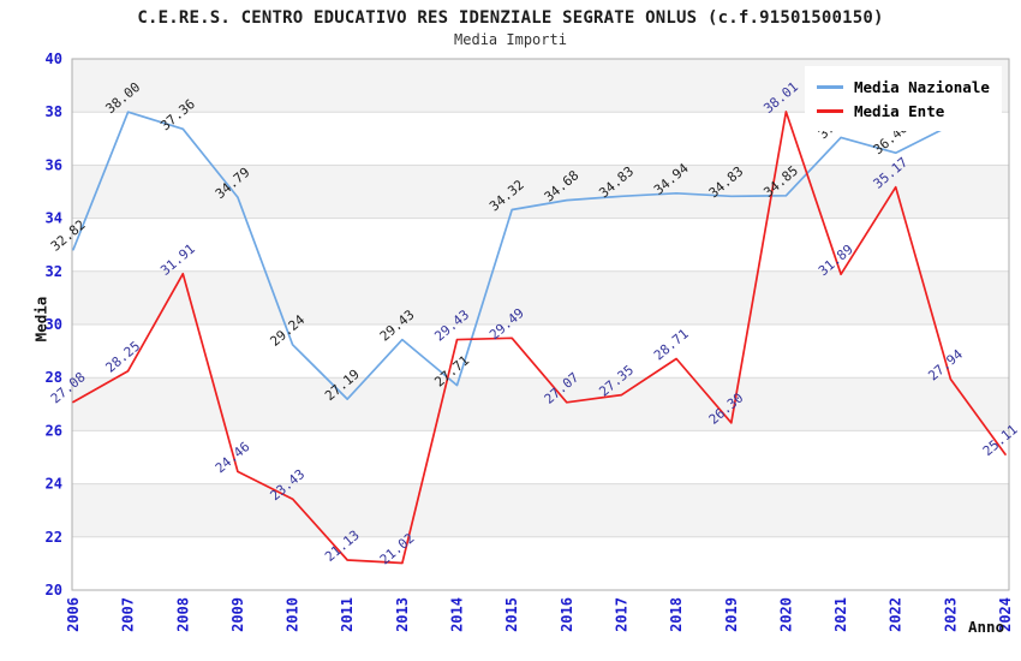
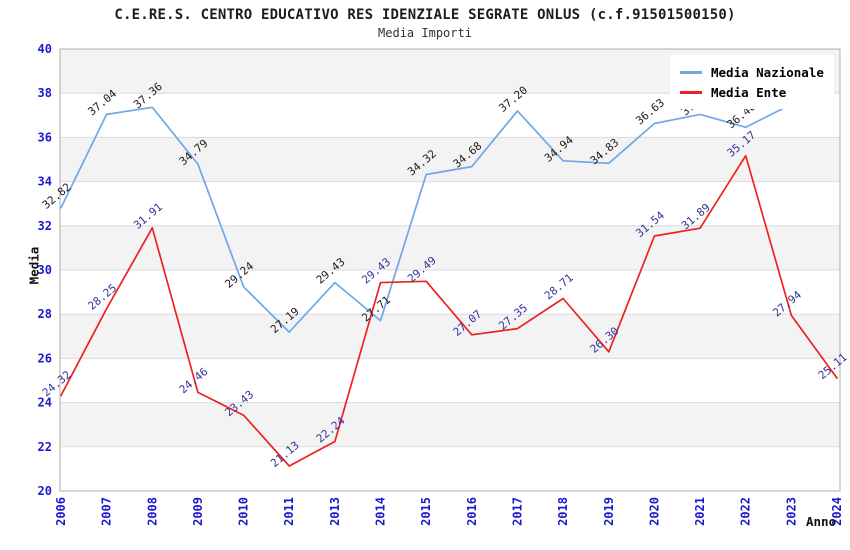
Media Ente/2006: 27.08 -> 24.32
Media Nazionale/2007: 38.00 -> 37.04
Media Ente/2013: 21.02 -> 22.24
Media Nazionale/2017: 34.83 -> 37.20
Media Nazionale/2020: 34.85 -> 36.63
Media Ente/2020: 38.01 -> 31.54
